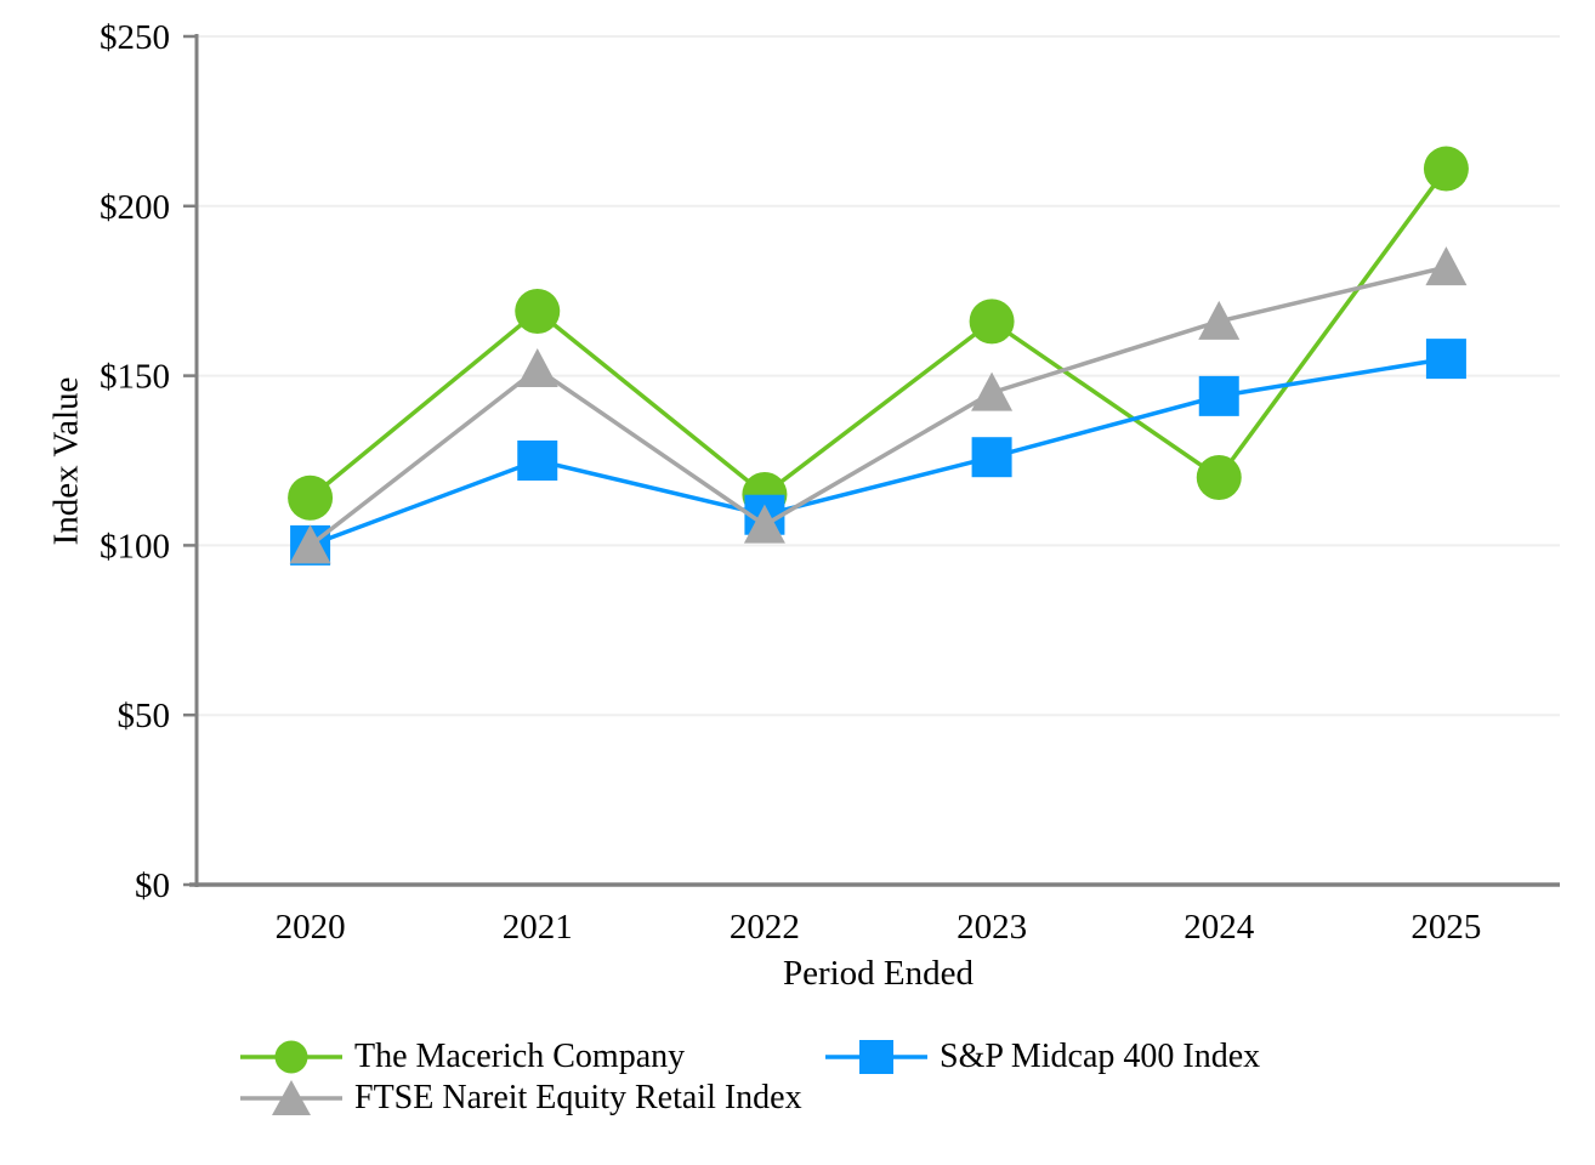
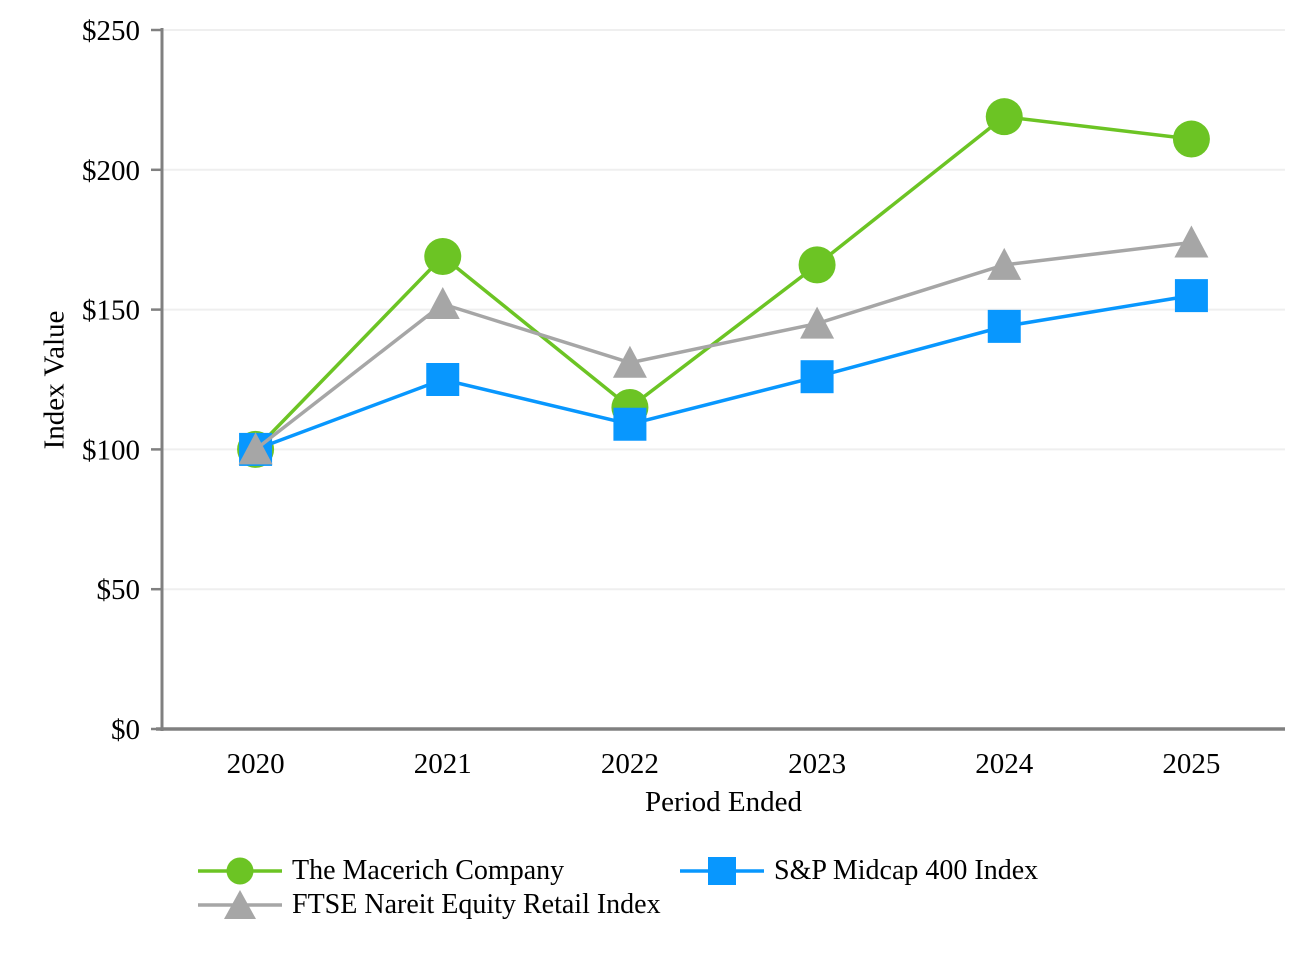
The Macerich Company/2020: $114 -> $100
FTSE Nareit Equity Retail Index/2022: $106 -> $131
The Macerich Company/2024: $120 -> $219
FTSE Nareit Equity Retail Index/2025: $182 -> $174
